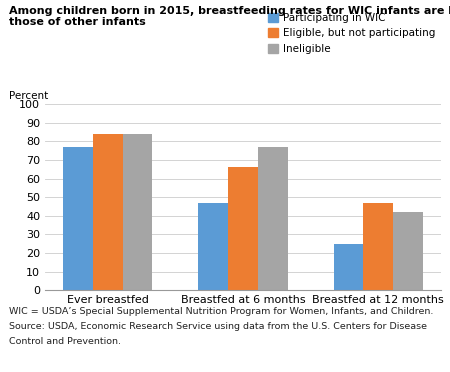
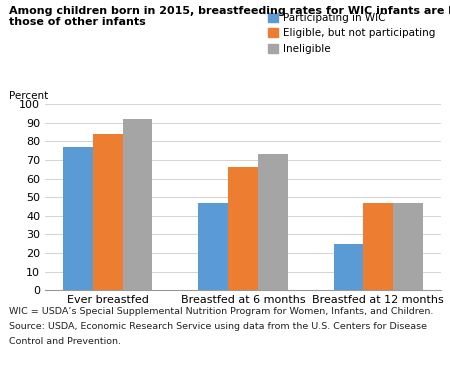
Ineligible/Ever breastfed: 84 -> 92
Ineligible/Breastfed at 6 months: 77 -> 73
Ineligible/Breastfed at 12 months: 42 -> 47
